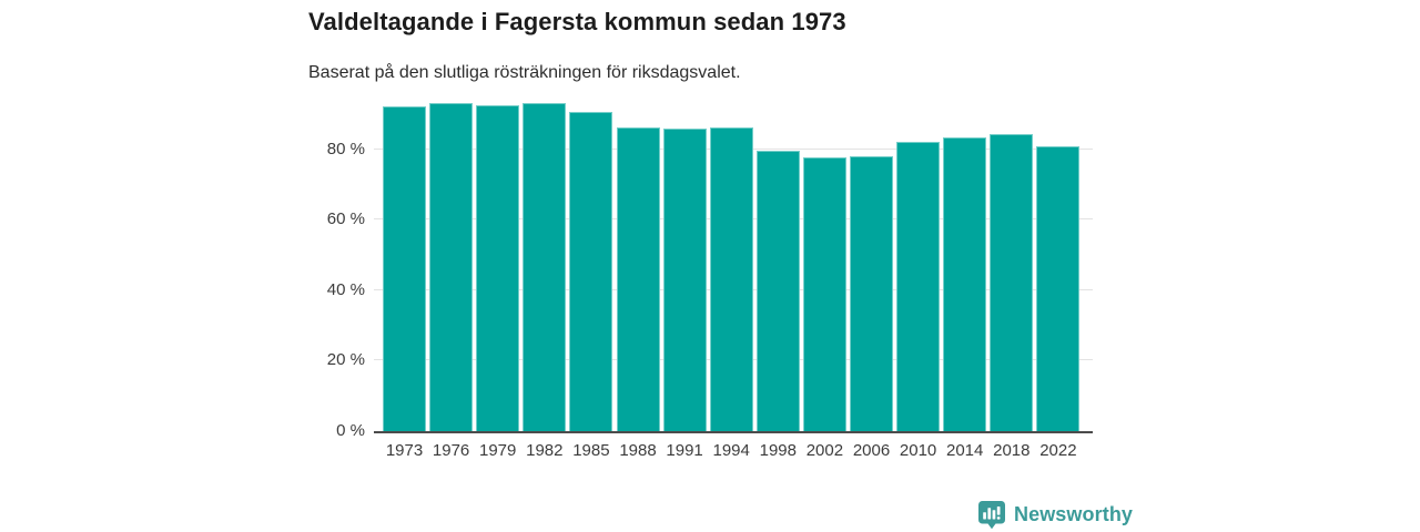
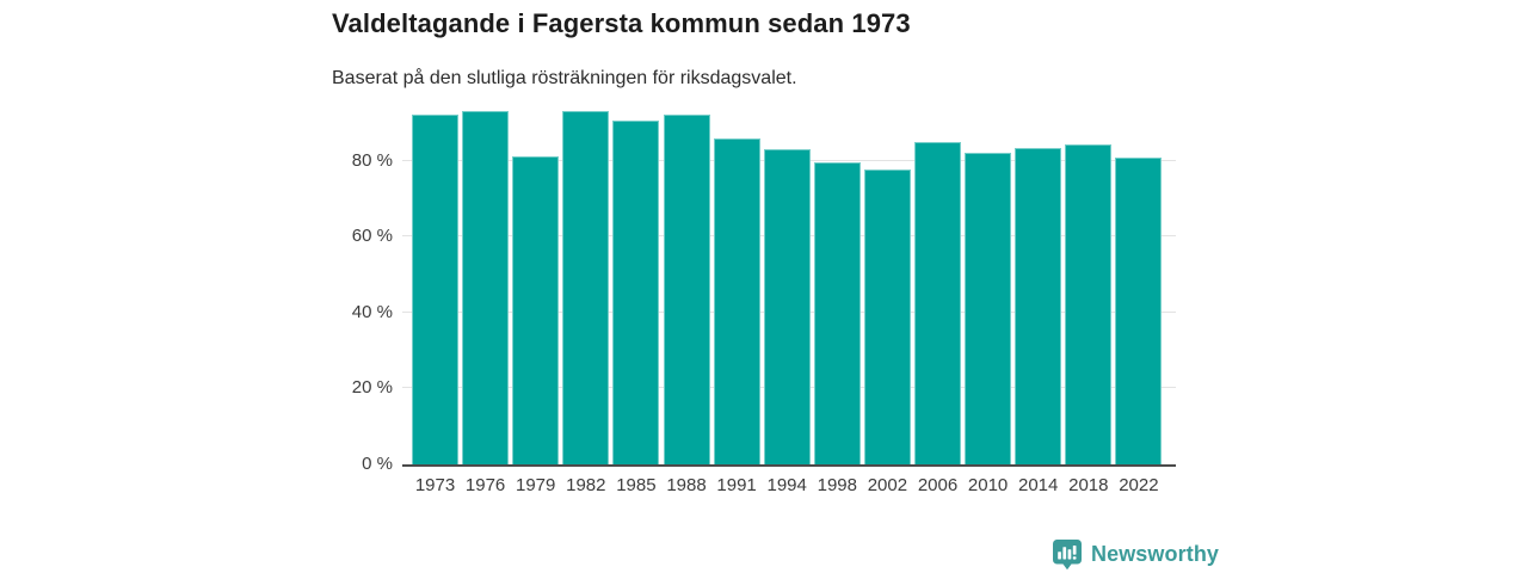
1979: 92% -> 81%
1988: 86% -> 92%
1994: 86% -> 83%
2006: 78% -> 85%
